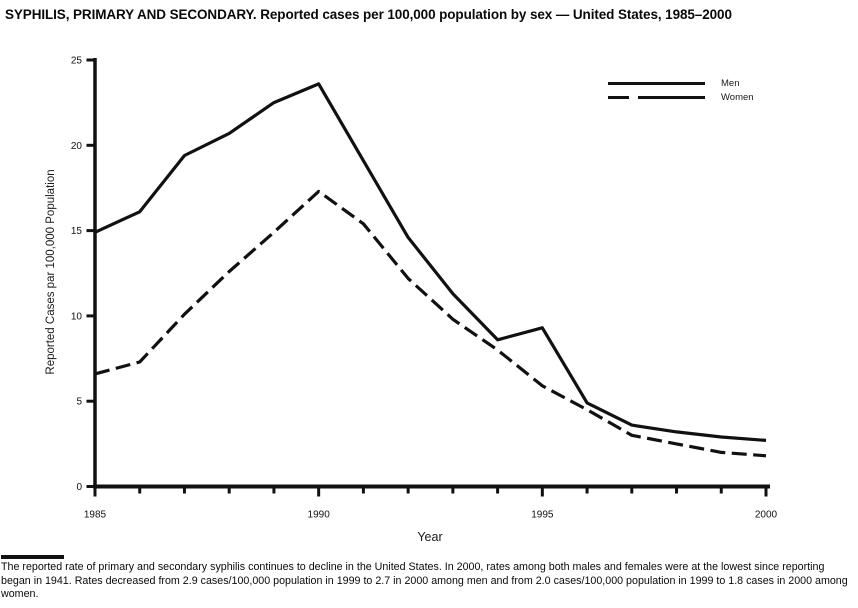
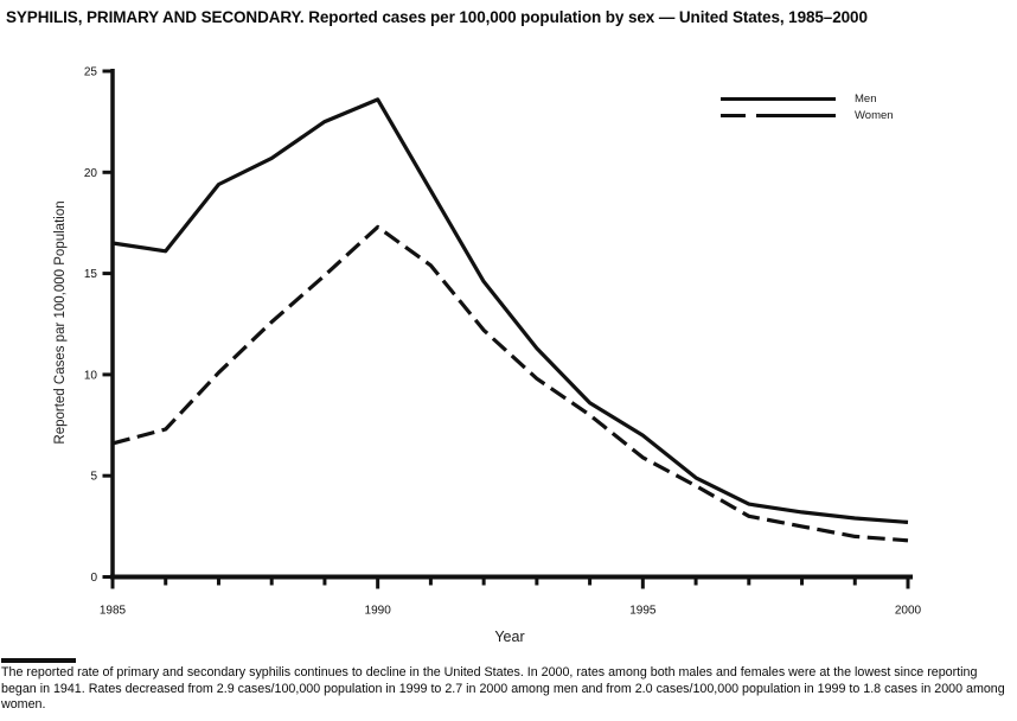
Men/1985: 14.9 -> 16.5
Men/1995: 9.3 -> 7.0
